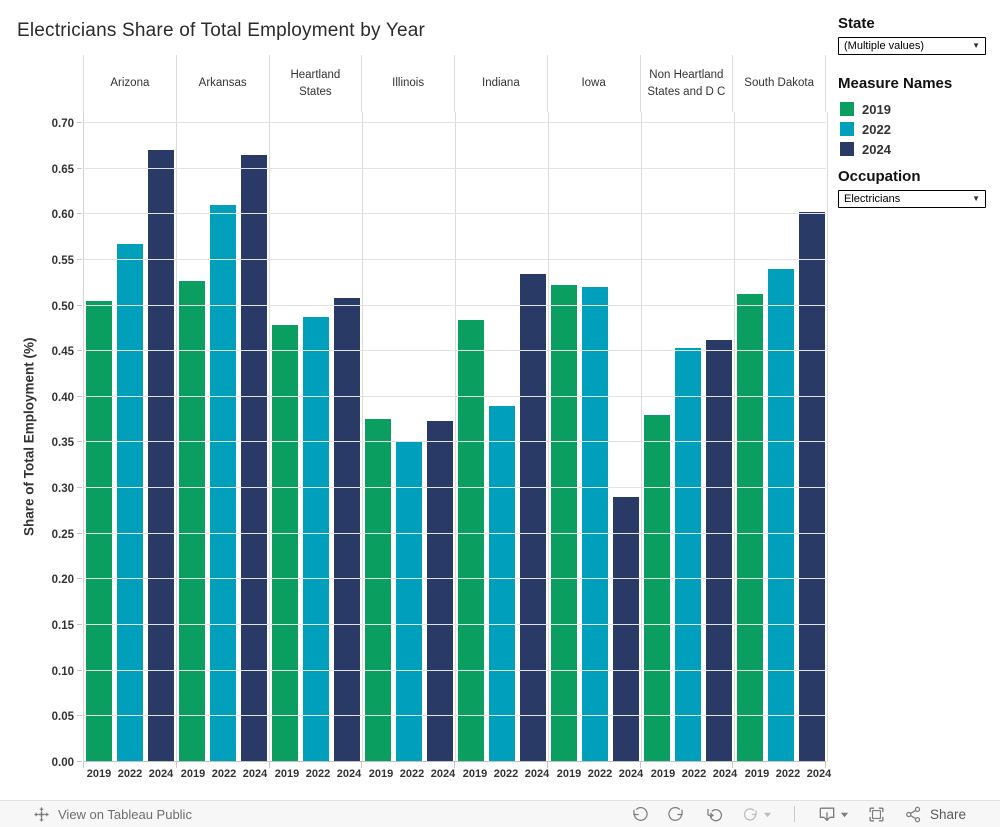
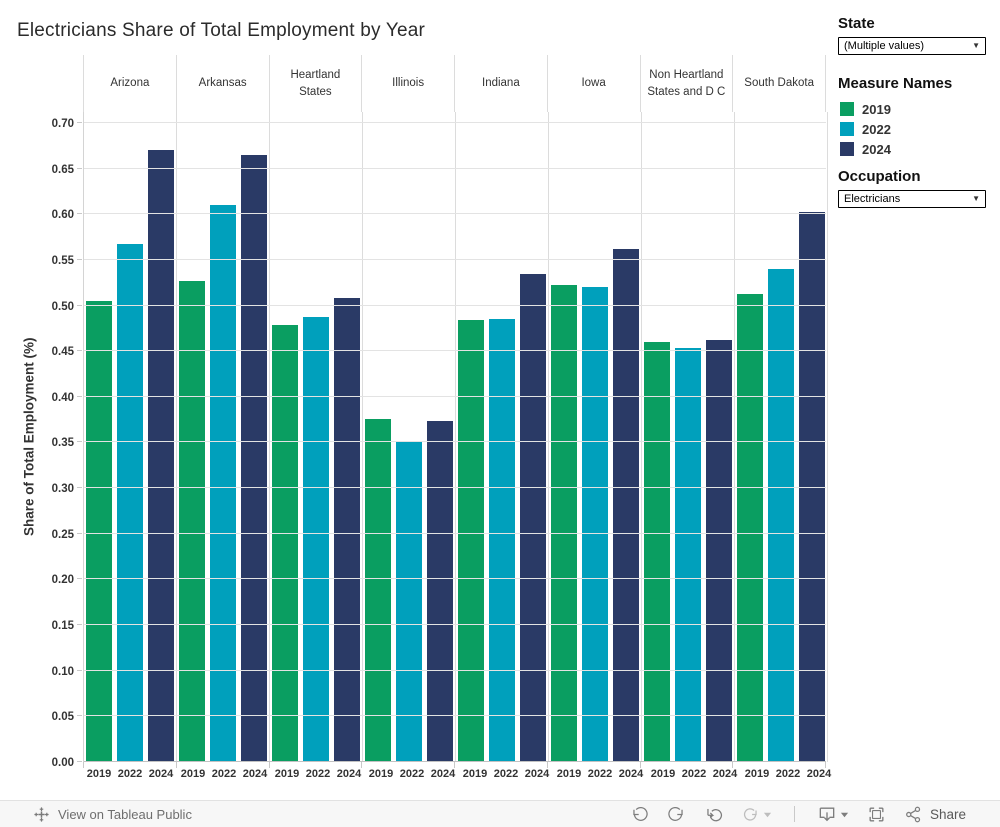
2022/Indiana: 0.39 -> 0.48
2024/Iowa: 0.29 -> 0.56
2019/Non Heartland States and D C: 0.38 -> 0.46
